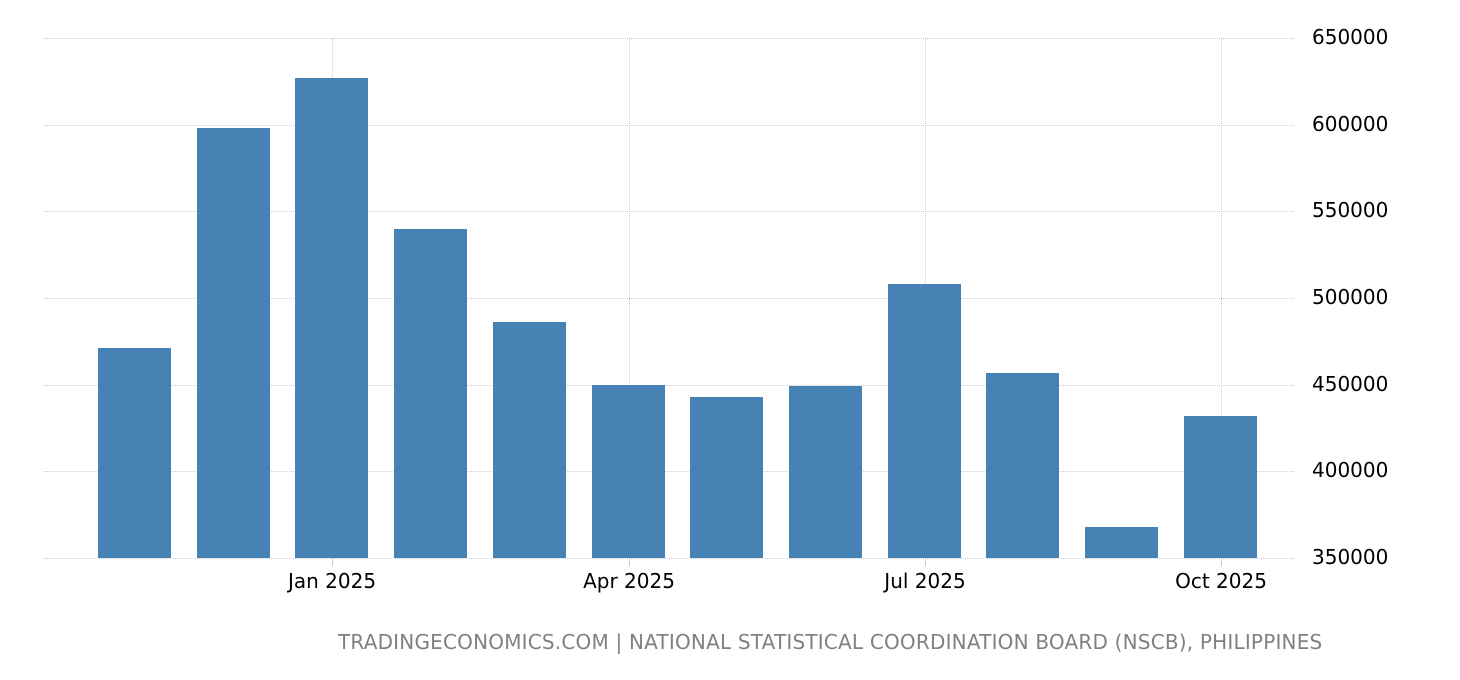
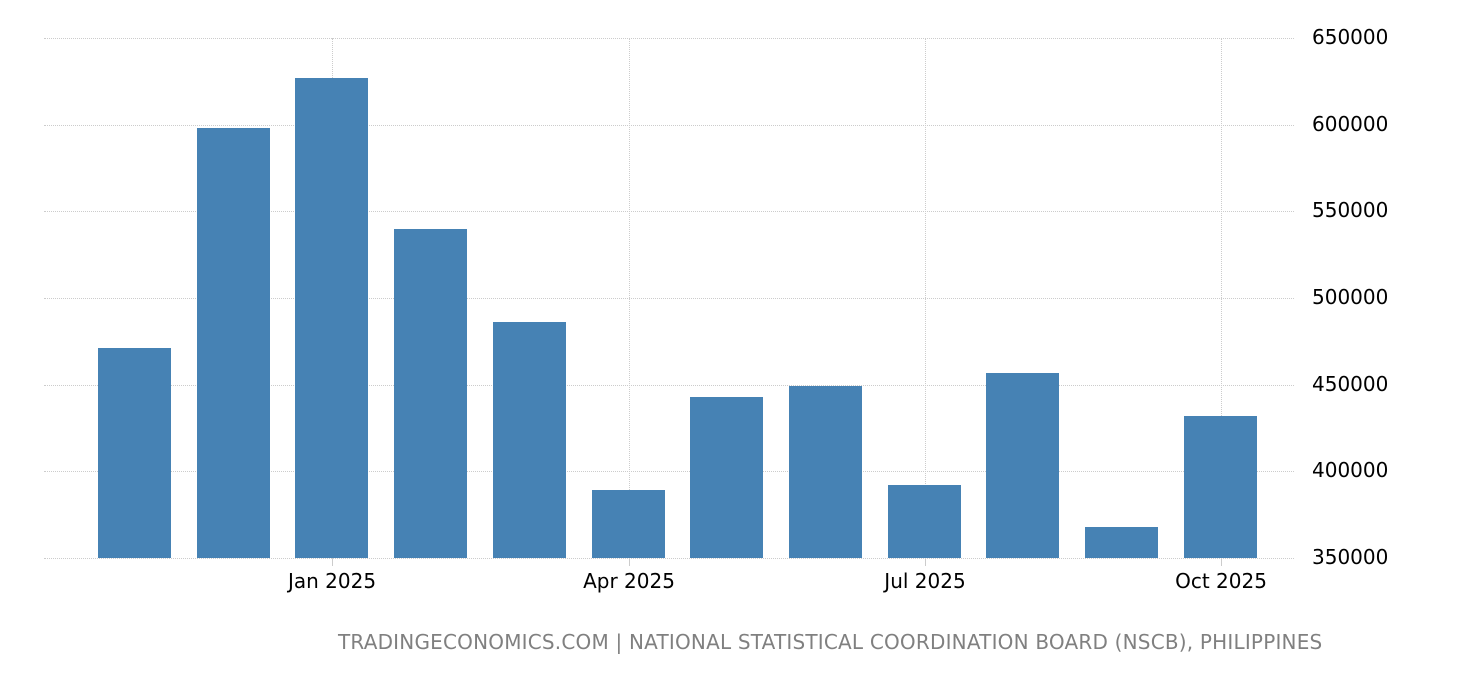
Apr 2025: 450000 -> 389000
Jul 2025: 508000 -> 392000
